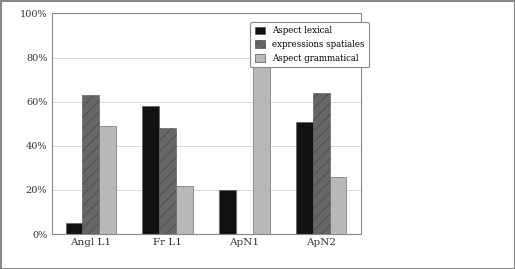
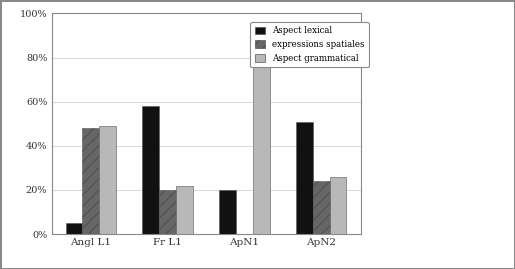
expressions spatiales/Angl L1: 63% -> 48%
expressions spatiales/Fr L1: 48% -> 20%
expressions spatiales/ApN2: 64% -> 24%
